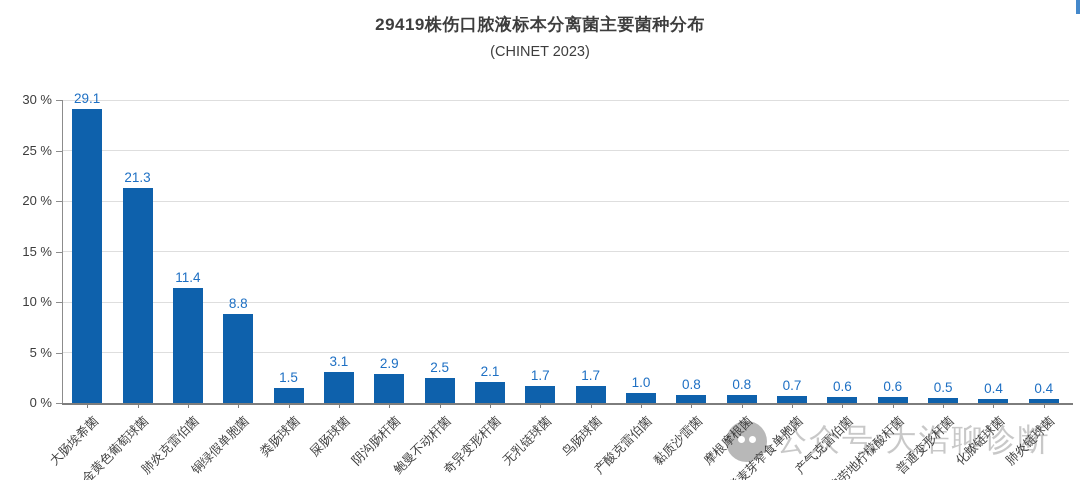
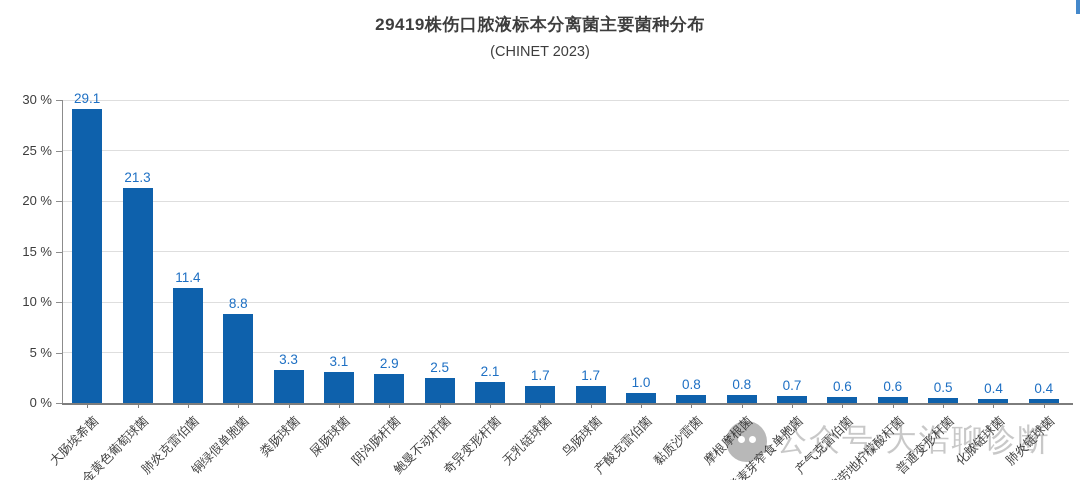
粪肠球菌: 1.5 -> 3.3
